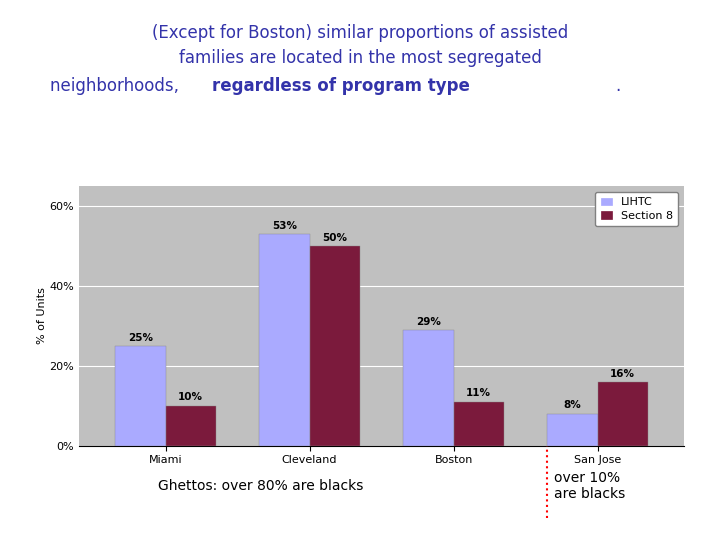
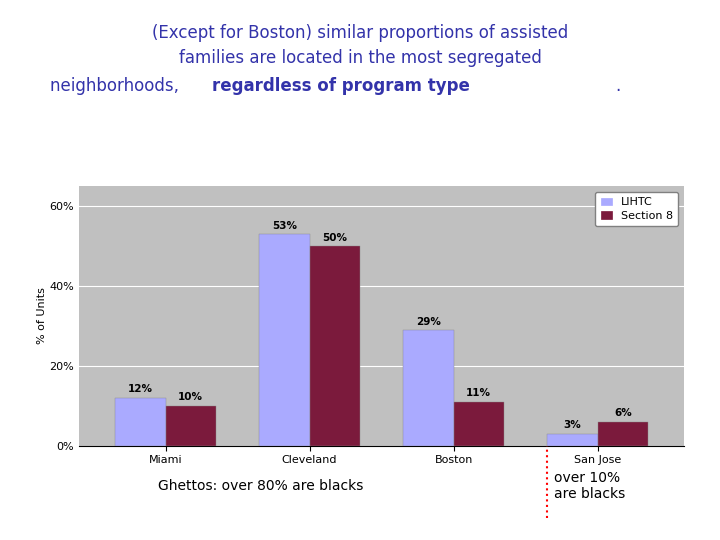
LIHTC/Miami: 25% -> 12%
LIHTC/San Jose: 8% -> 3%
Section 8/San Jose: 16% -> 6%
